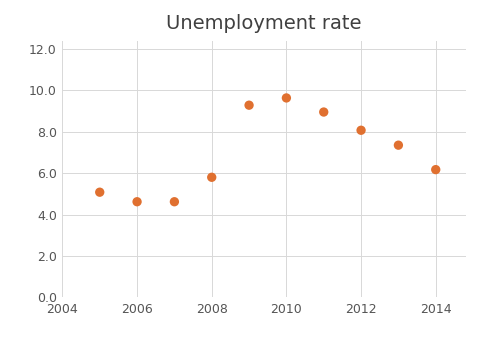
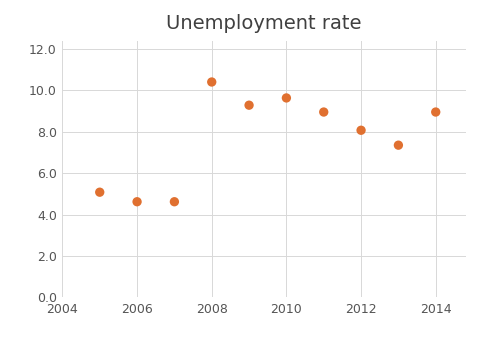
2008: 5.80 -> 10.40
2014: 6.17 -> 8.95
